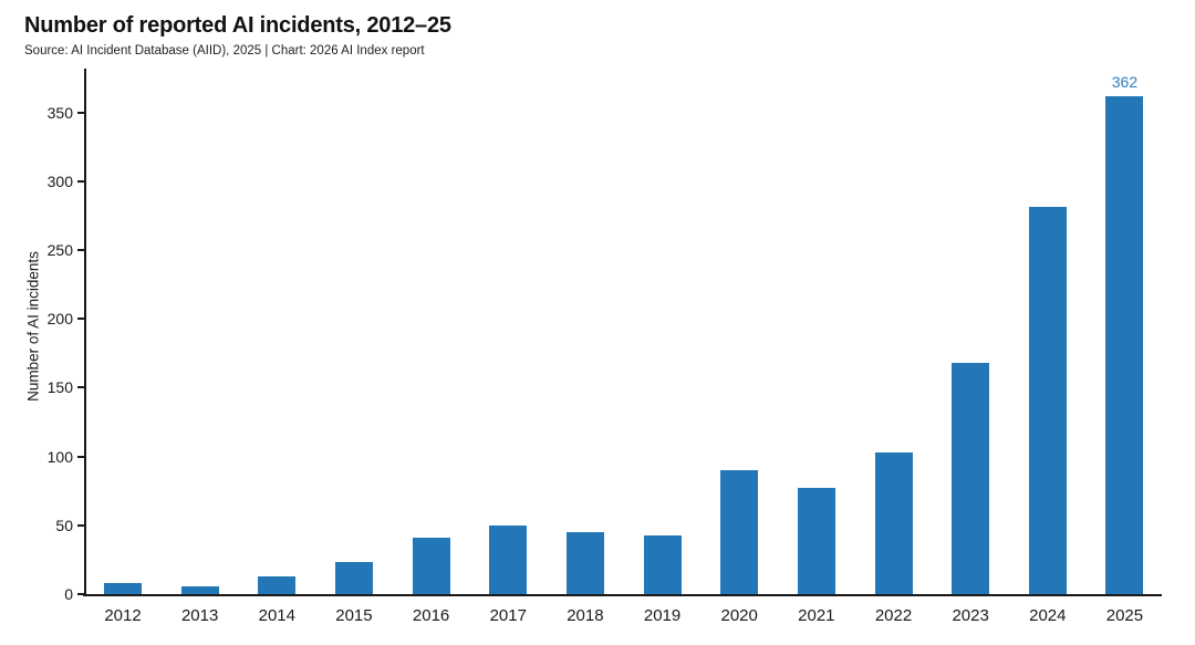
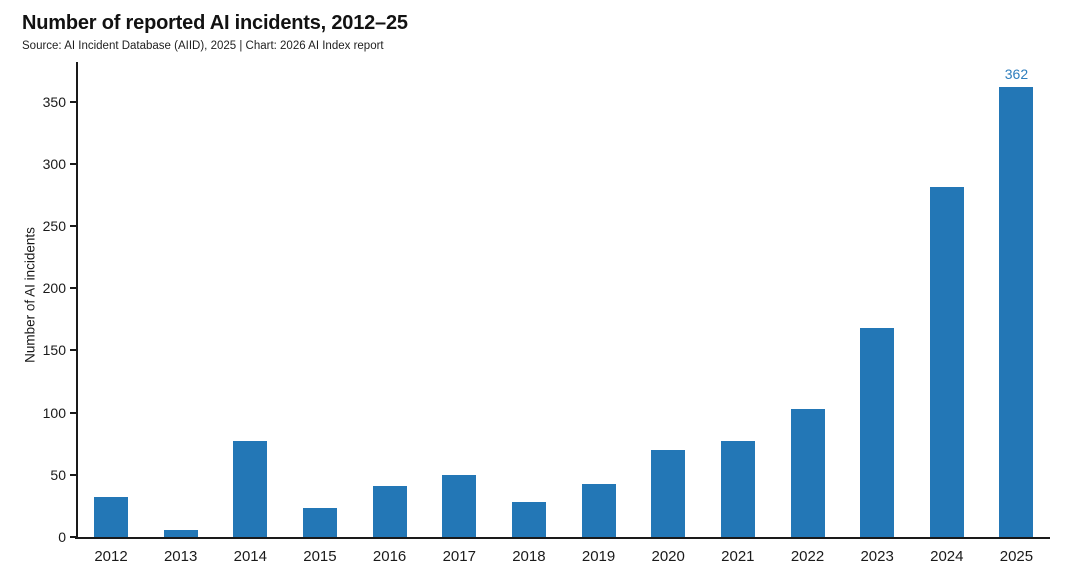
2012: 8 -> 32
2014: 13 -> 77
2018: 45 -> 28
2020: 90 -> 70
